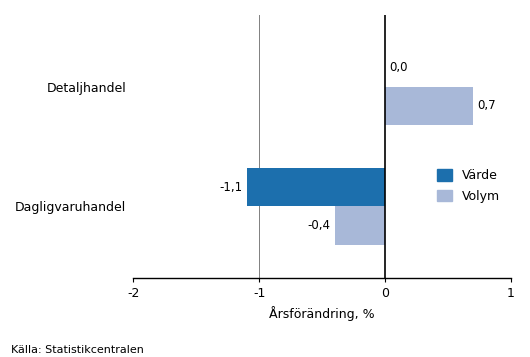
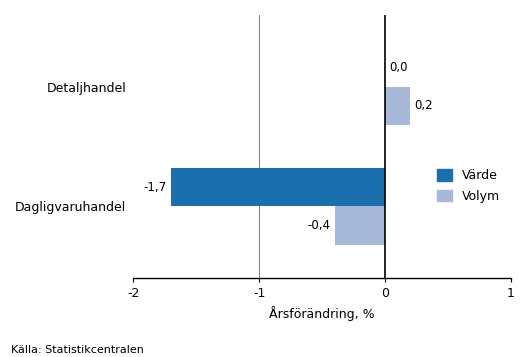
Volym/Detaljhandel: 0,7 -> 0,2
Värde/Dagligvaruhandel: -1,1 -> -1,7
